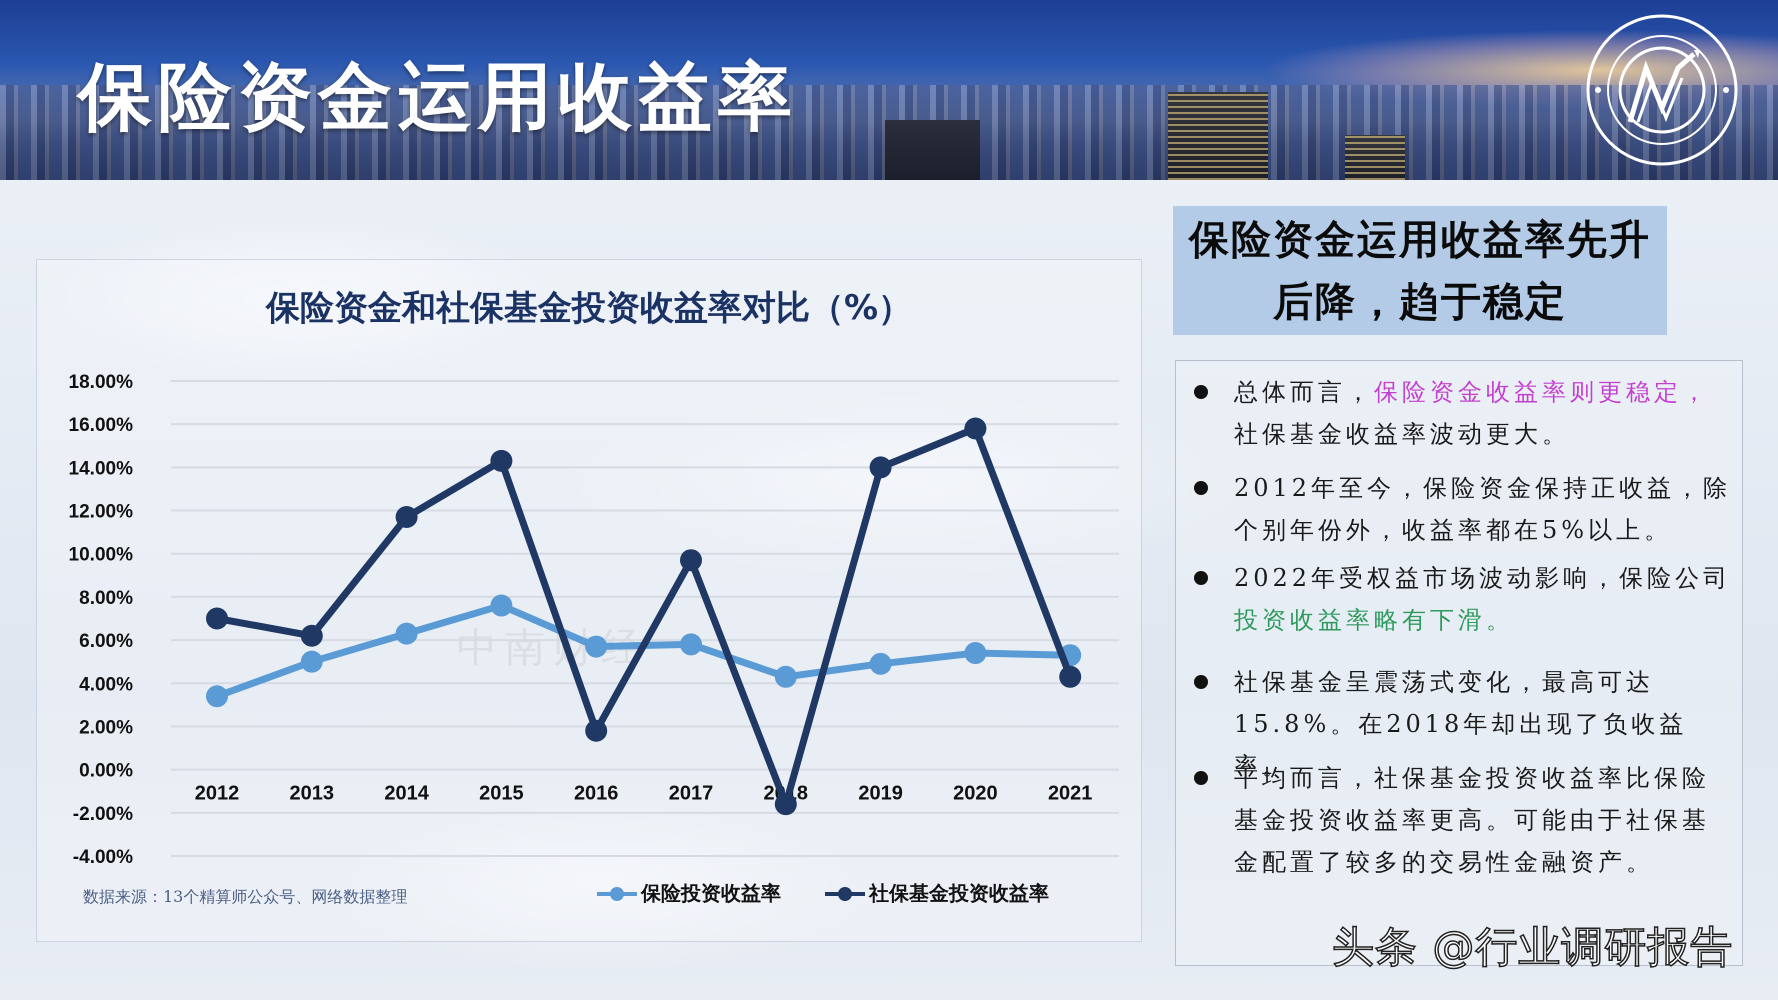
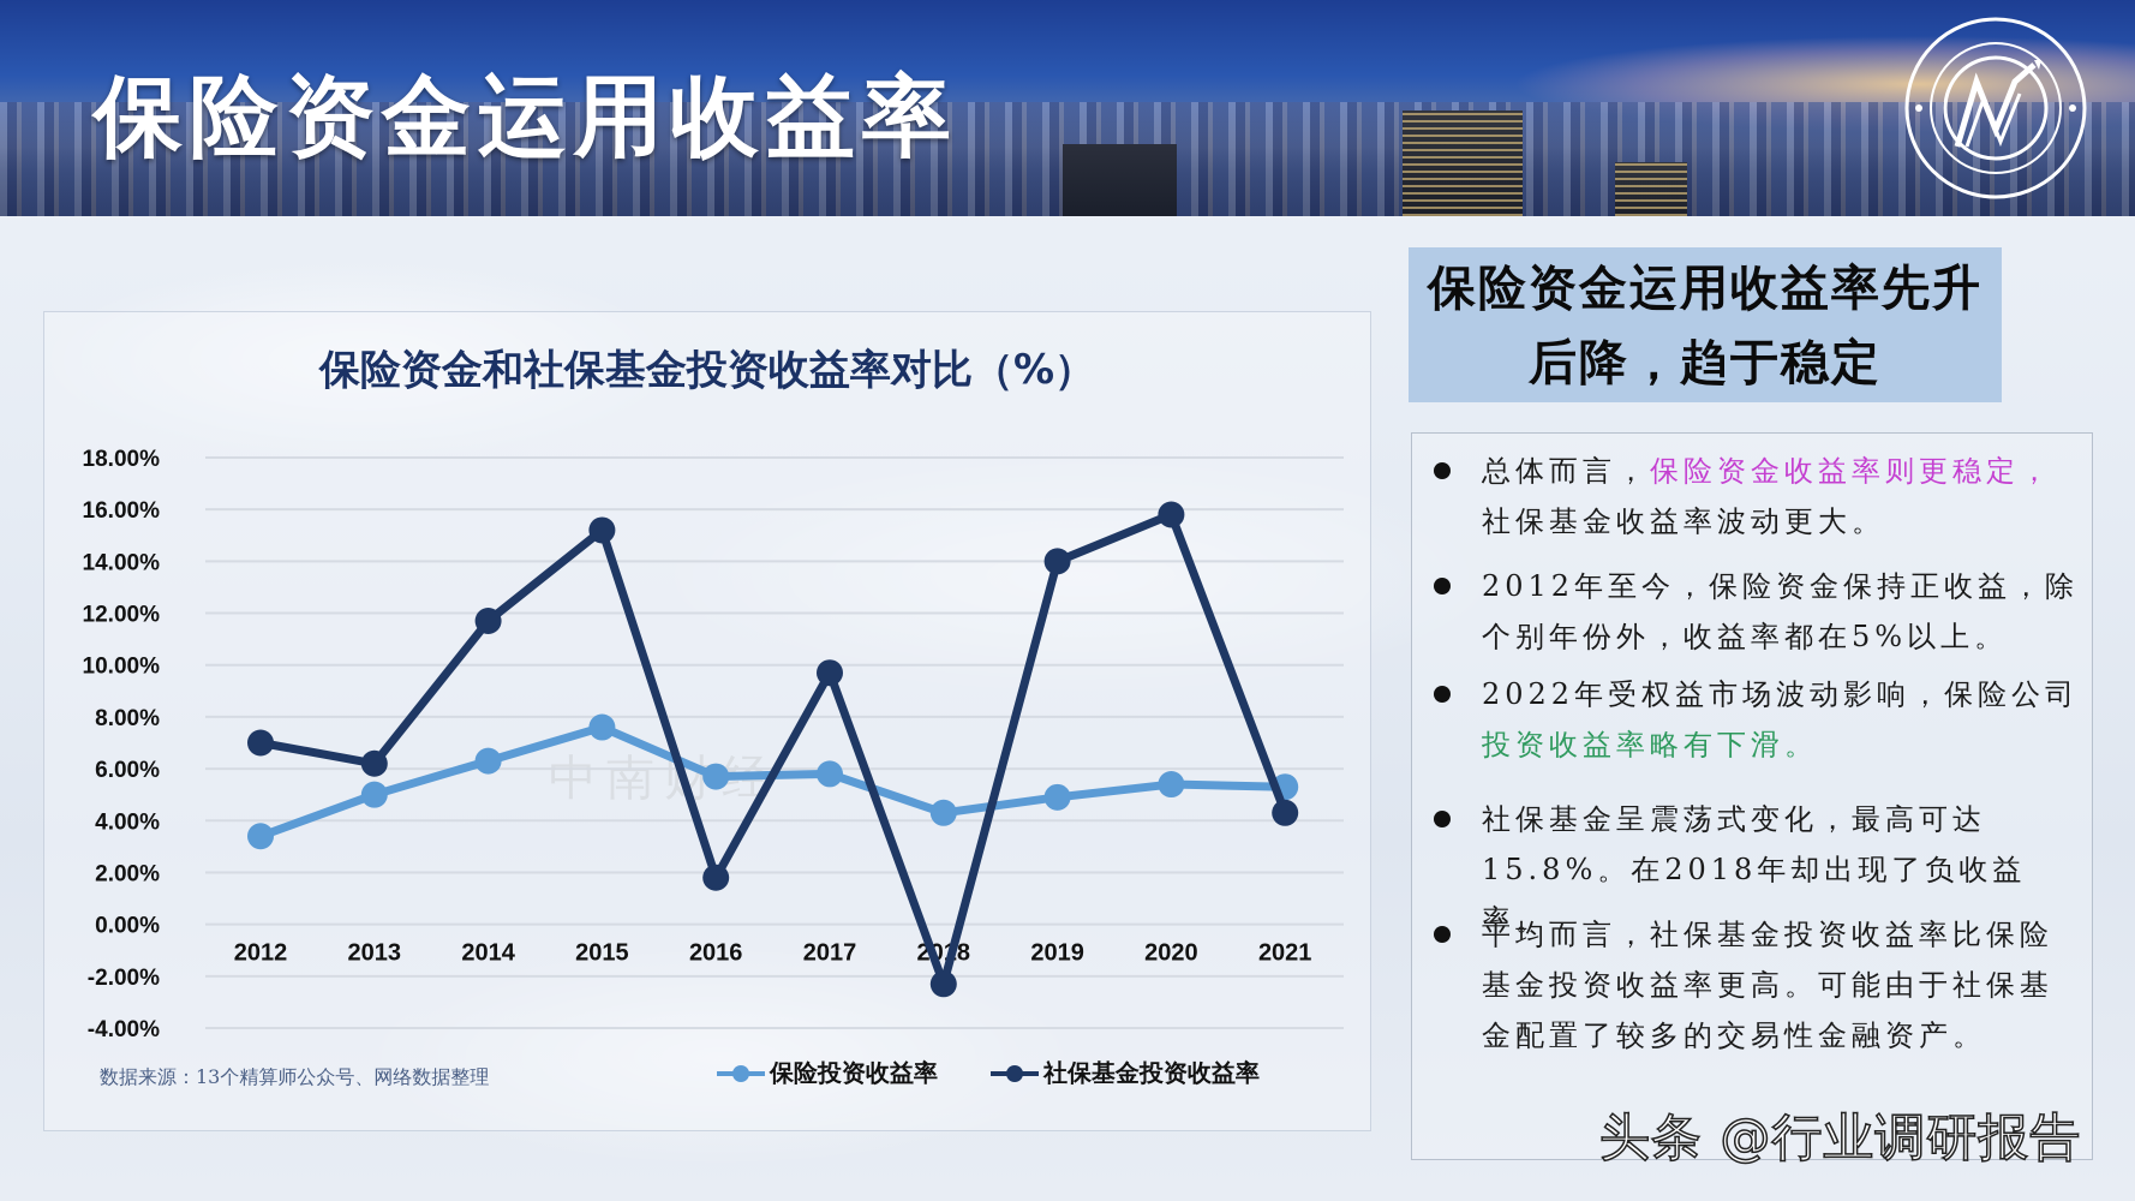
社保基金投资收益率/2015: 14.3% -> 15.2%
社保基金投资收益率/2018: -1.6% -> -2.3%
